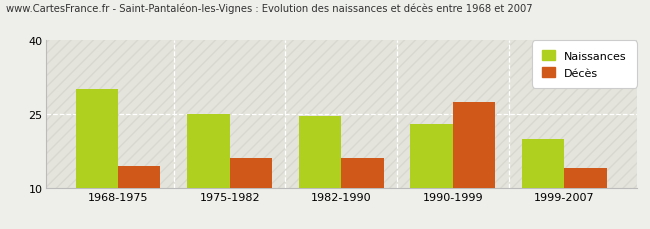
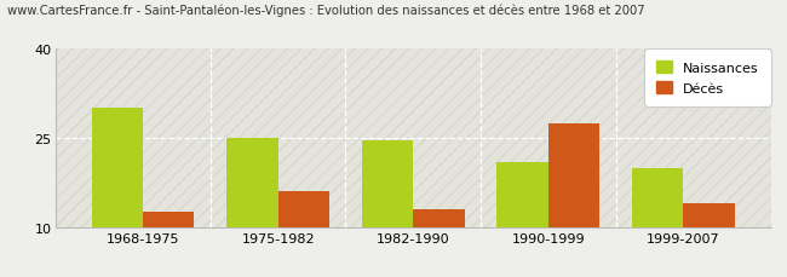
Décès/1968-1975: 14.5 -> 12.5
Décès/1982-1990: 16.0 -> 13.0
Naissances/1990-1999: 23.0 -> 21.0
